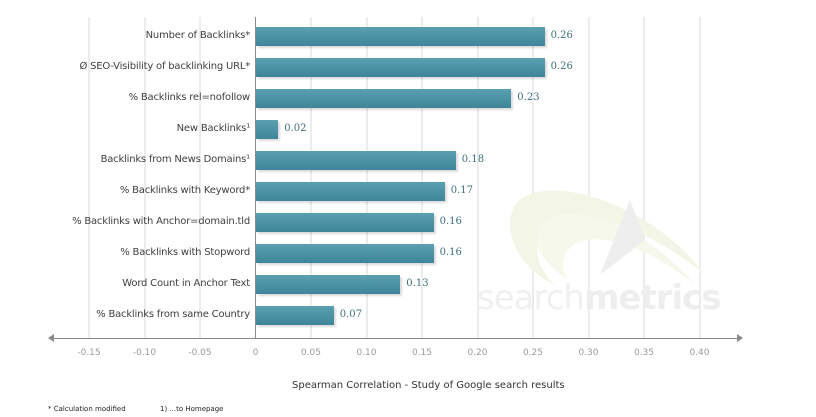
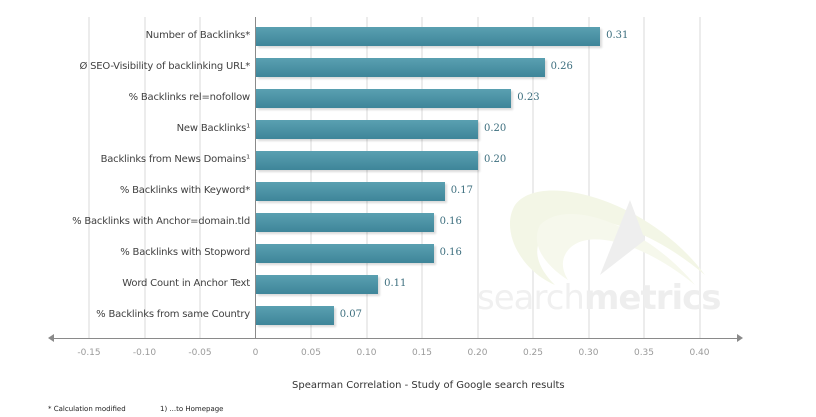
Number of Backlinks*: 0.26 -> 0.31
New Backlinks¹: 0.02 -> 0.20
Backlinks from News Domains¹: 0.18 -> 0.20
Word Count in Anchor Text: 0.13 -> 0.11
